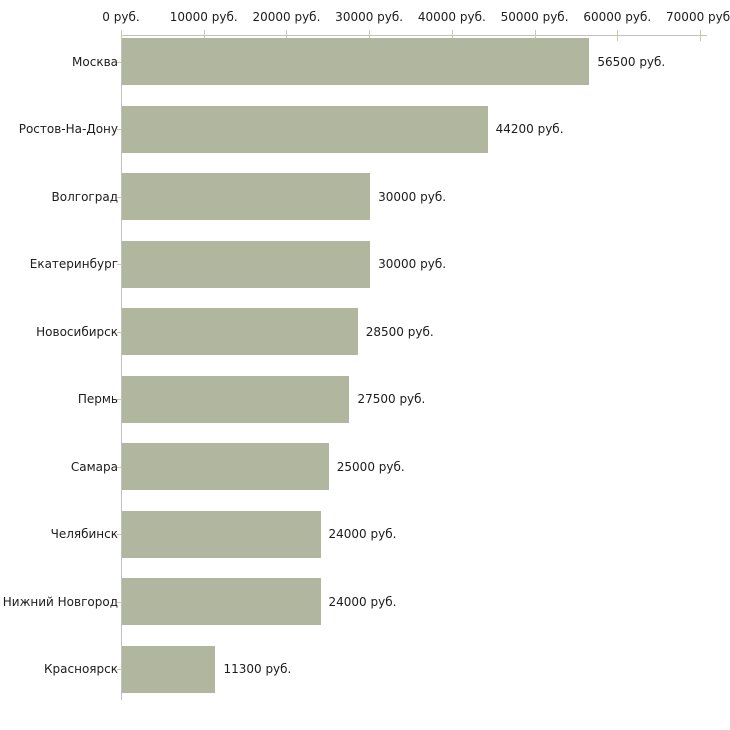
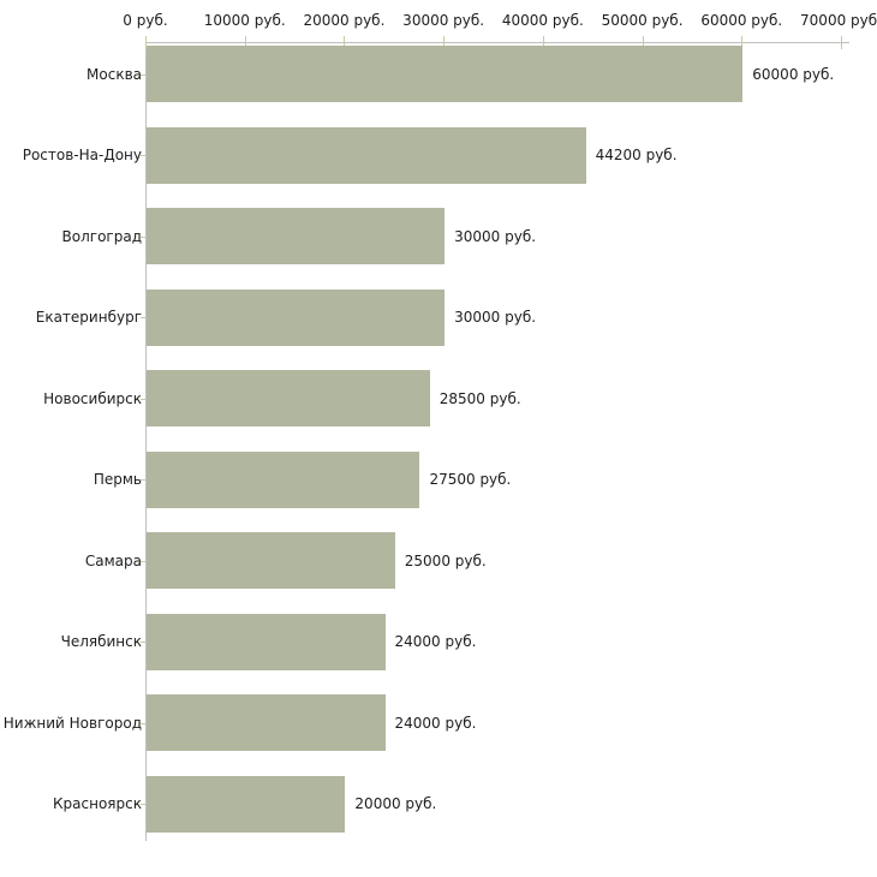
Москва: 56500 -> 60000
Красноярск: 11300 -> 20000
